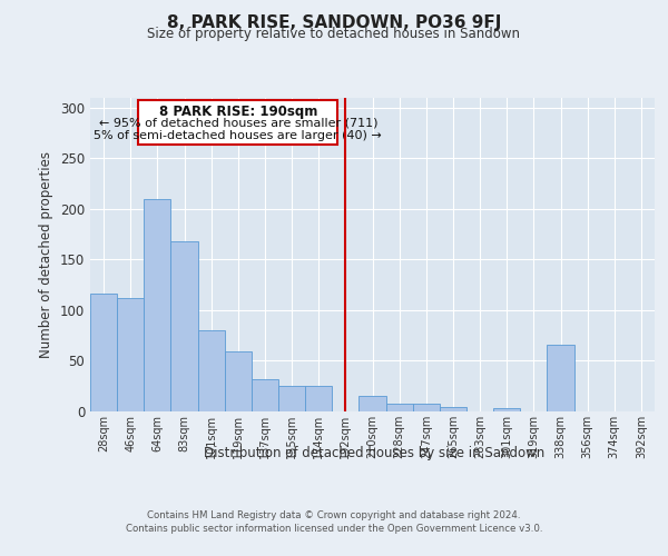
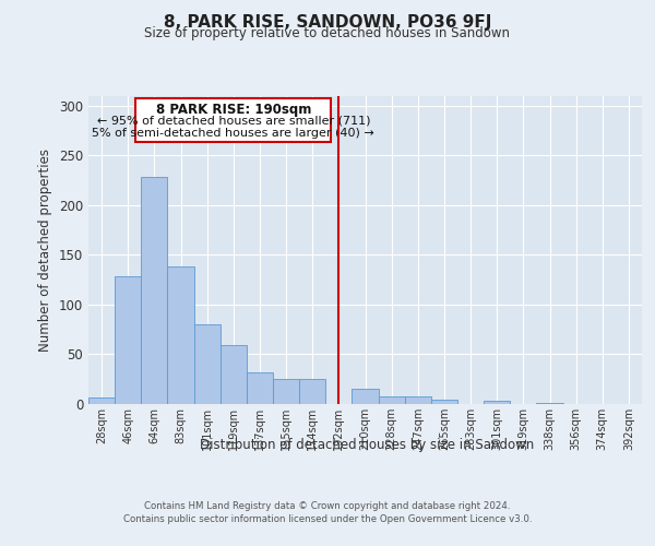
28sqm: 116 -> 7
46sqm: 112 -> 128
64sqm: 210 -> 228
83sqm: 168 -> 138
338sqm: 66 -> 1
